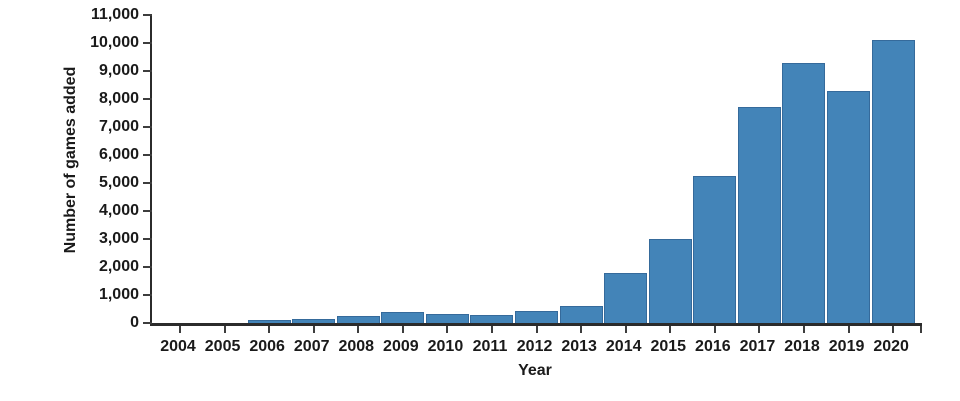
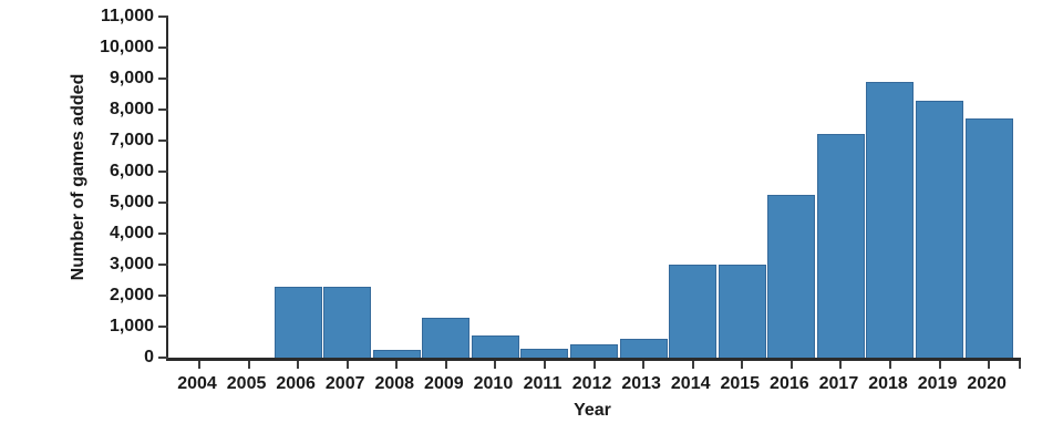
2006: 100 -> 2300
2007: 200 -> 2300
2009: 400 -> 1300
2010: 300 -> 700
2014: 1800 -> 3000
2017: 7700 -> 7200
2018: 9300 -> 8900
2020: 10100 -> 7700
